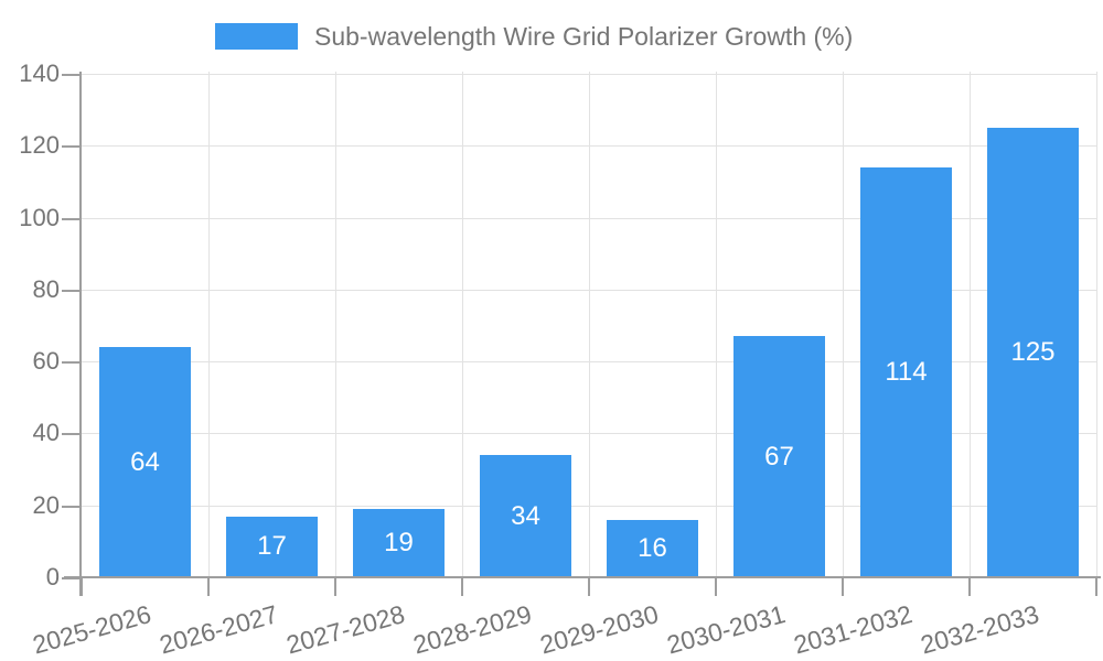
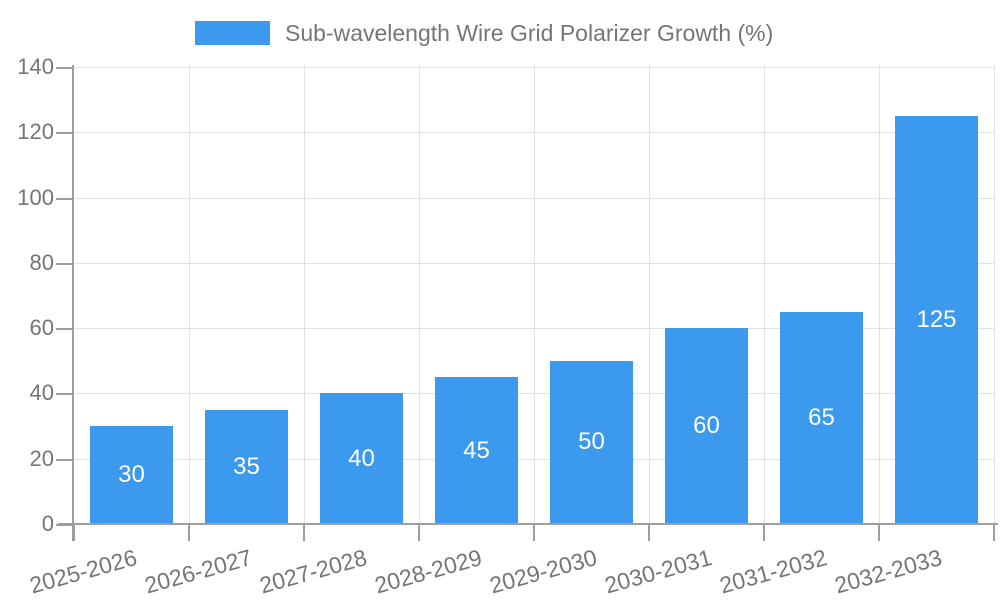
2025-2026: 64 -> 30
2026-2027: 17 -> 35
2027-2028: 19 -> 40
2028-2029: 34 -> 45
2029-2030: 16 -> 50
2030-2031: 67 -> 60
2031-2032: 114 -> 65
